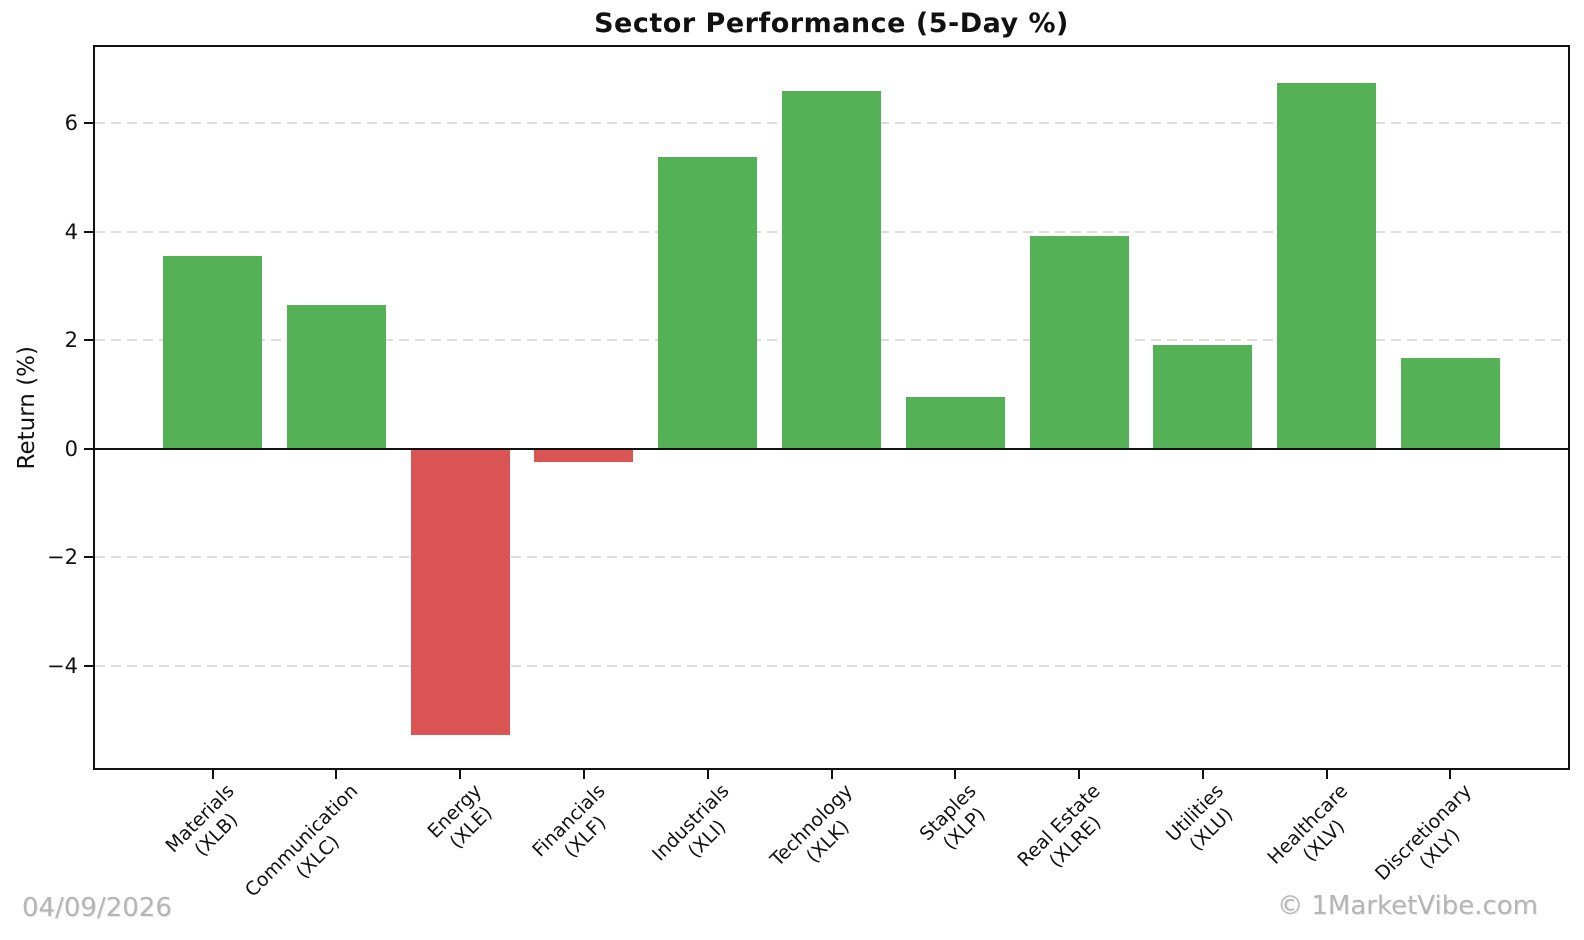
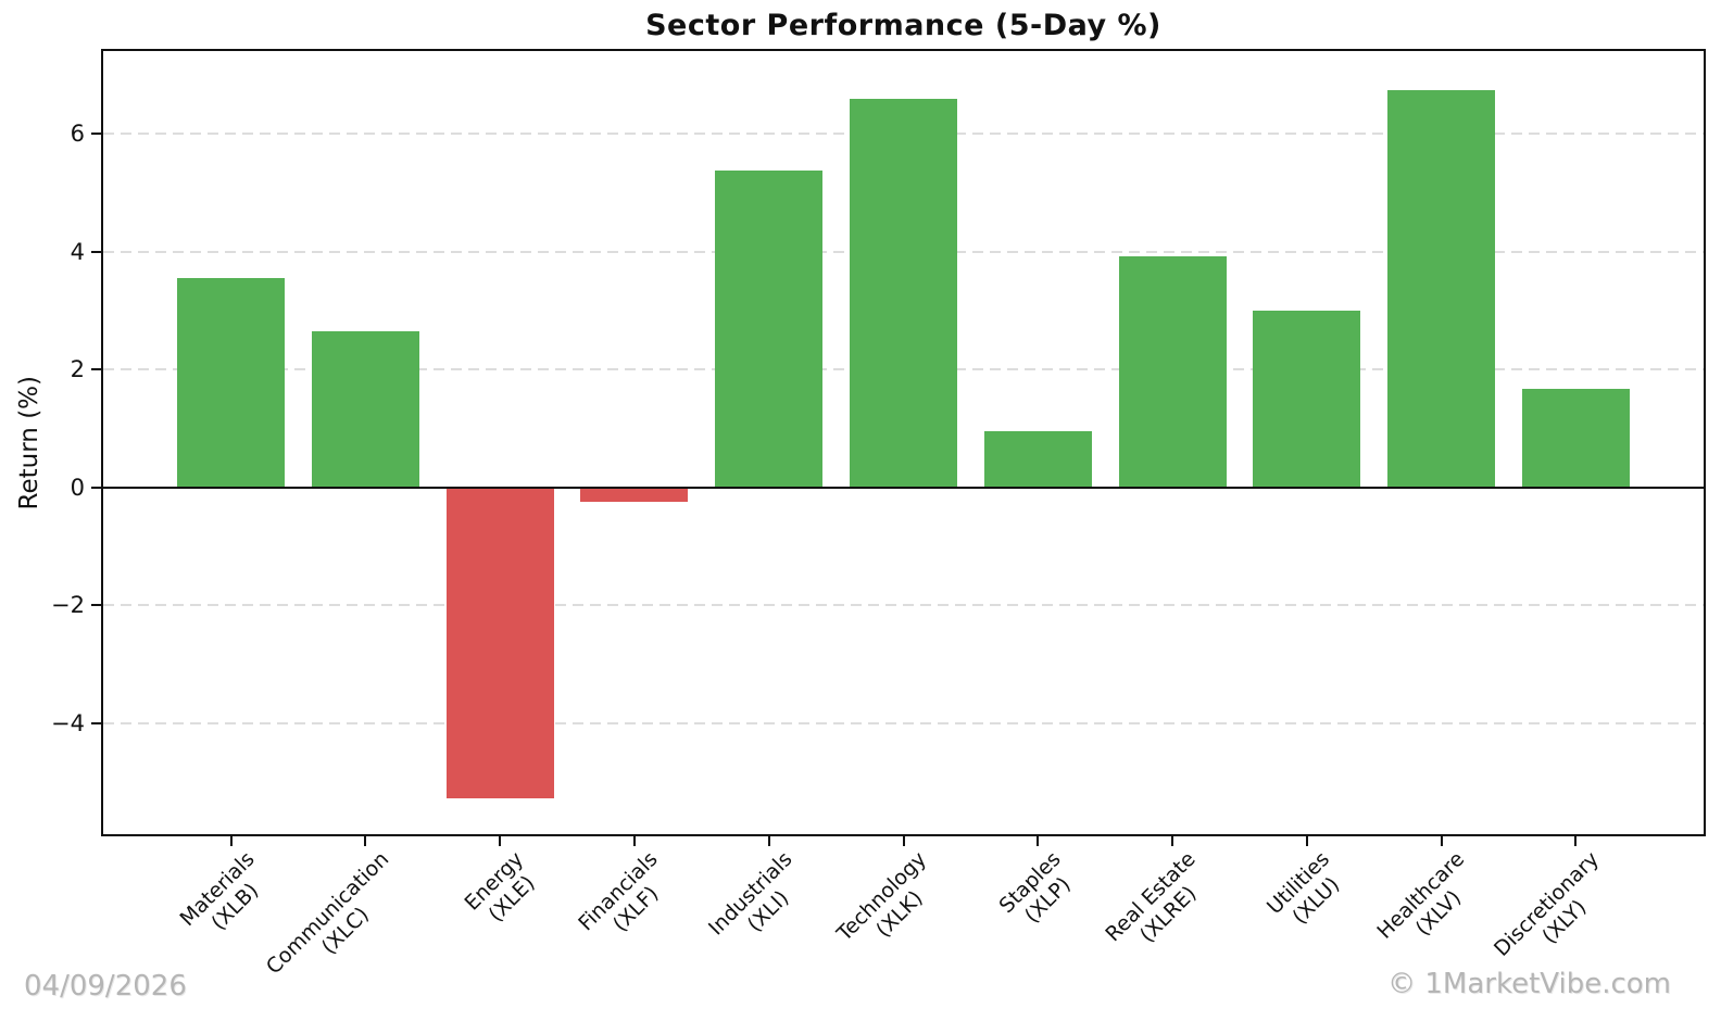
Utilities: 1.9 -> 3.0
